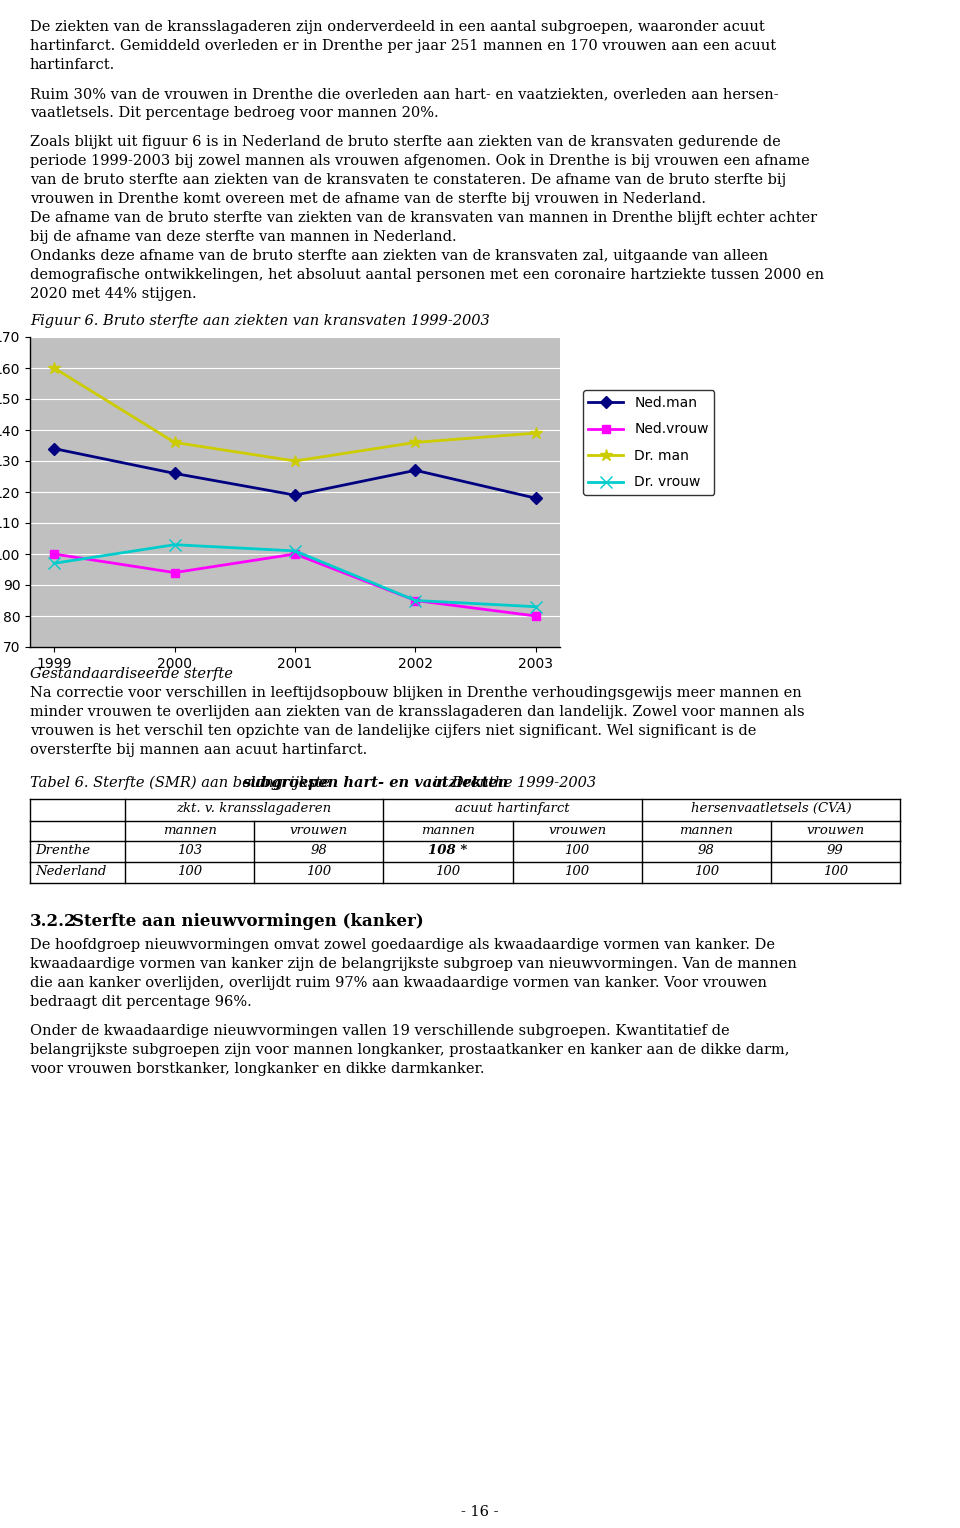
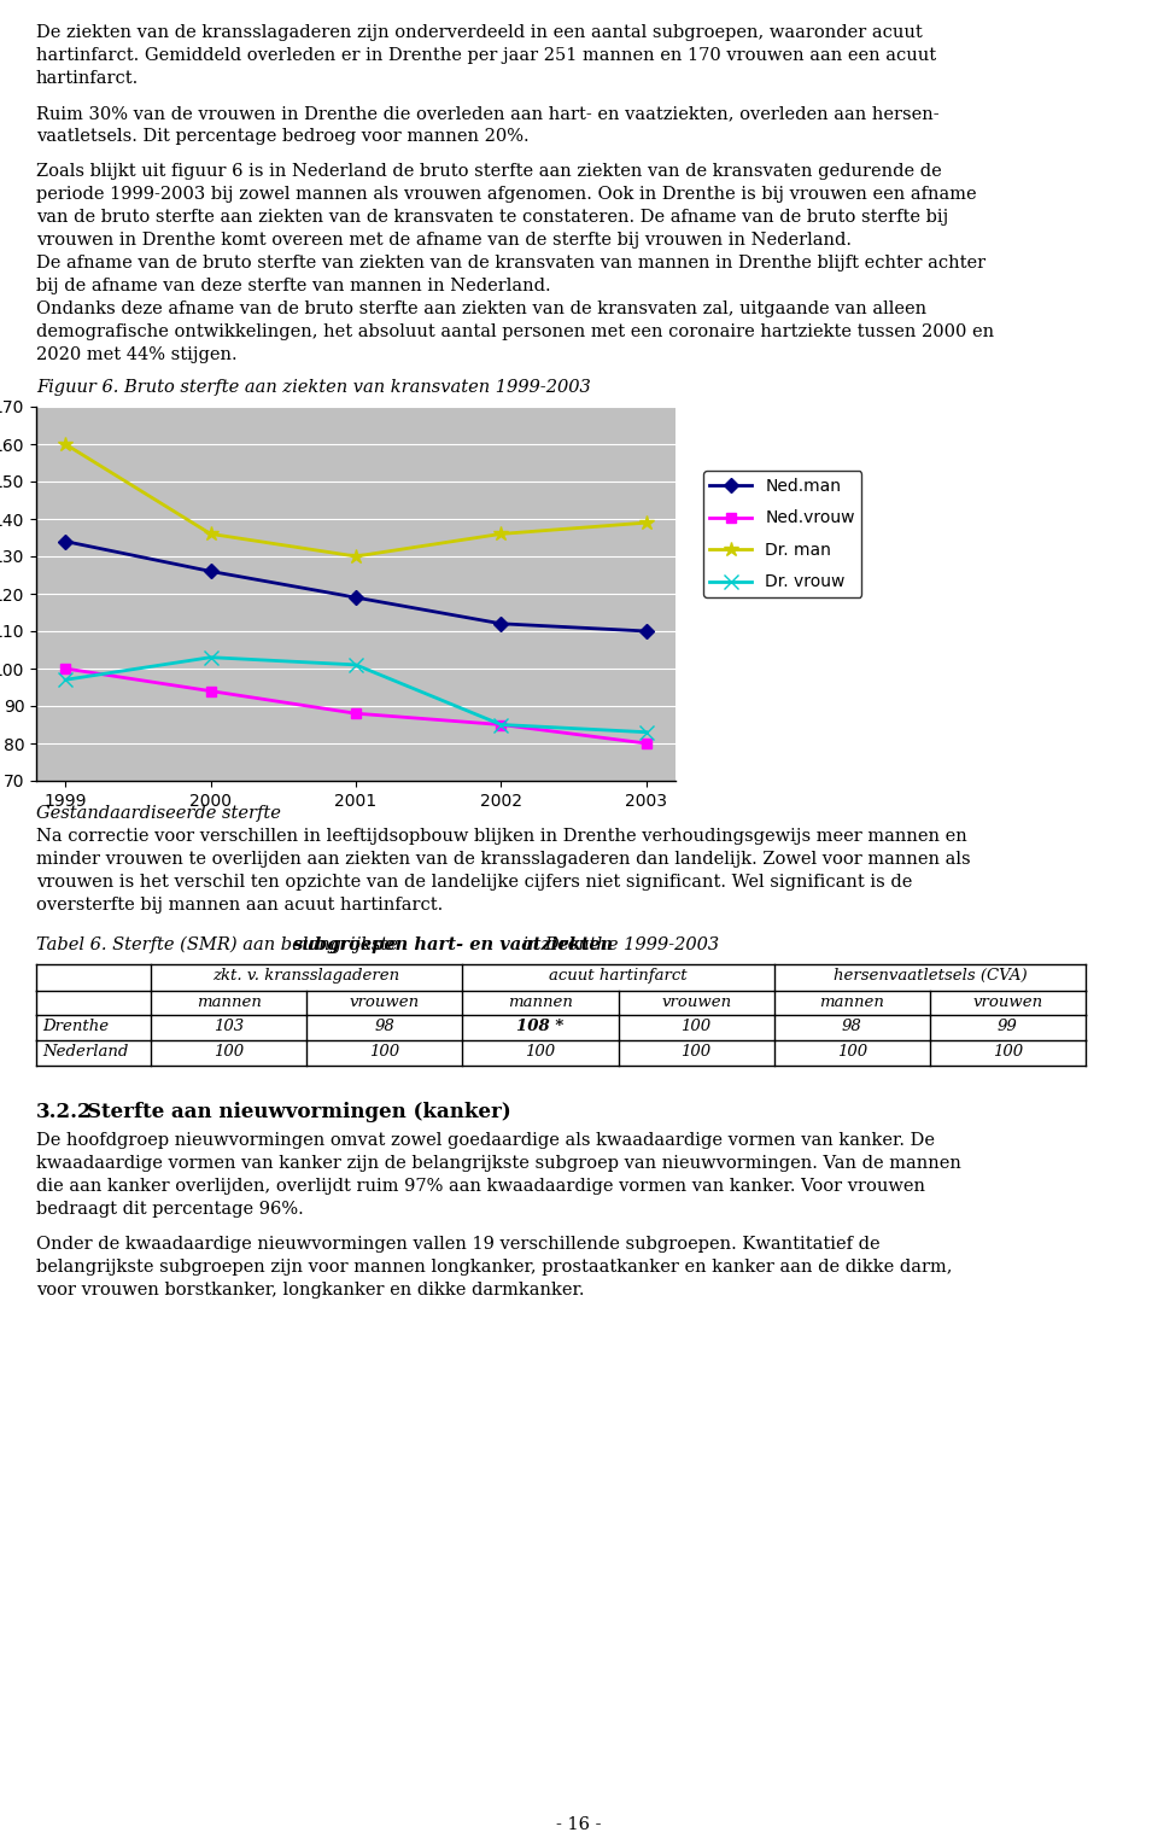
Ned.vrouw/2001: 100 -> 88
Ned.man/2002: 127 -> 112
Ned.man/2003: 118 -> 110
